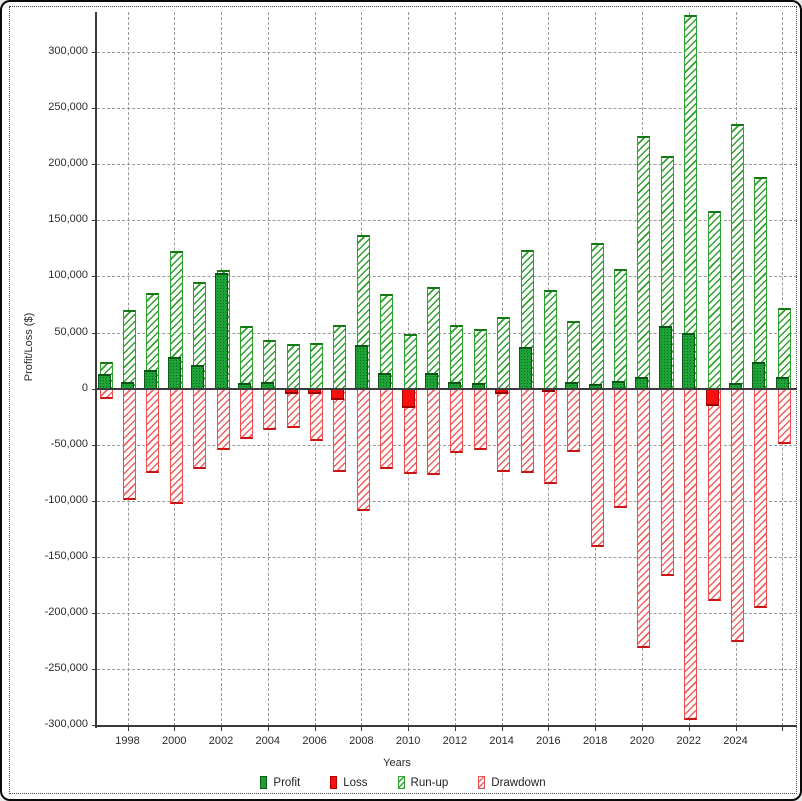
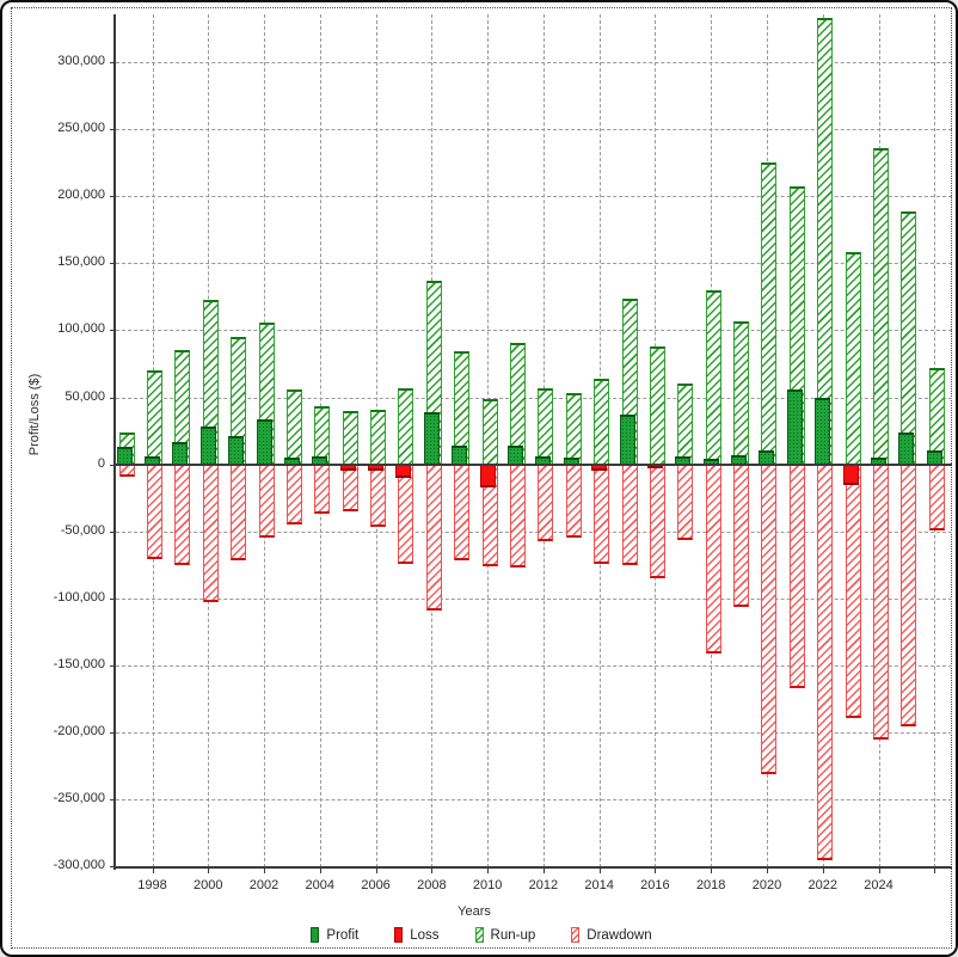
Drawdown/1998: -99000 -> -71000
Profit/2002: 103000 -> 34000
Drawdown/2024: -226000 -> -205000
